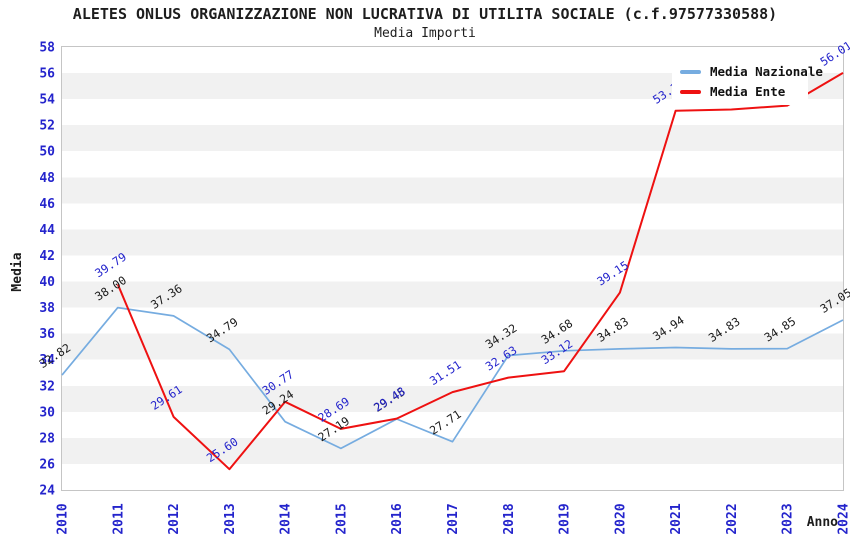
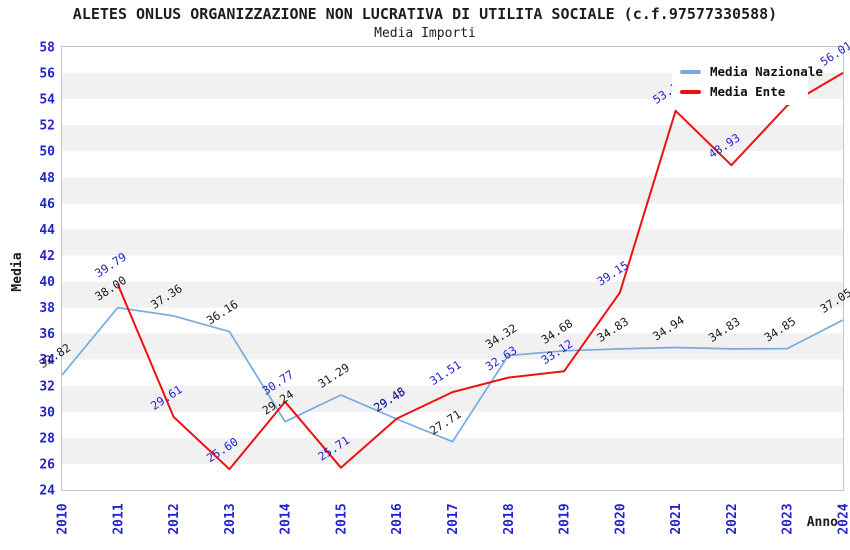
Media Nazionale/2013: 34.79 -> 36.16
Media Nazionale/2015: 27.19 -> 31.29
Media Ente/2015: 28.69 -> 25.71
Media Ente/2022: 53.20 -> 48.93
